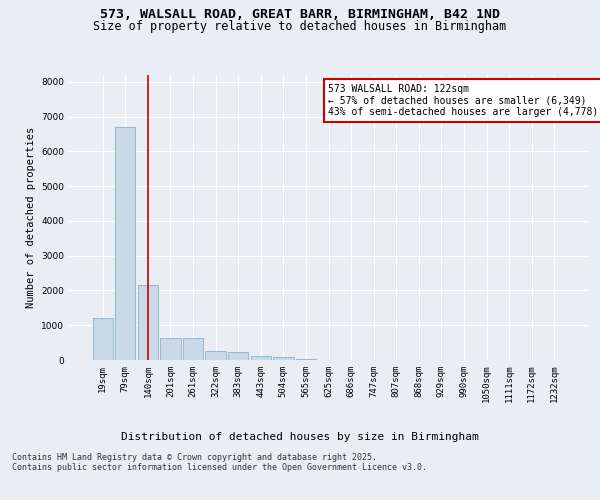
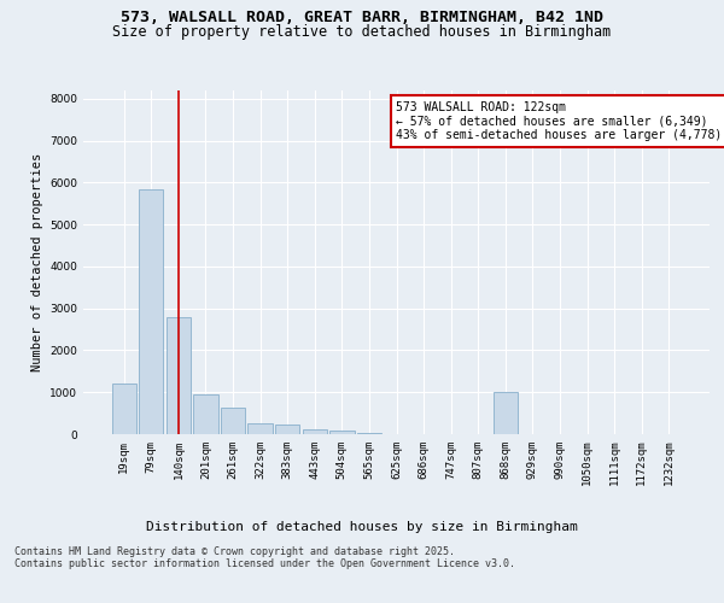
79sqm: 6700 -> 5850
140sqm: 2150 -> 2800
201sqm: 620 -> 950
868sqm: 0 -> 1000
